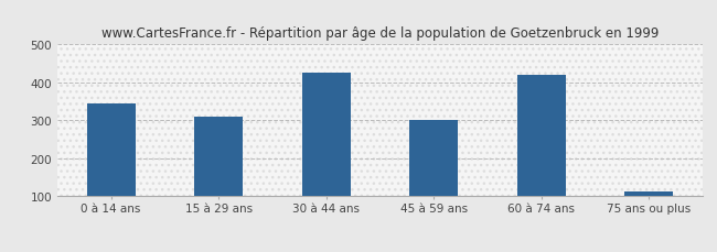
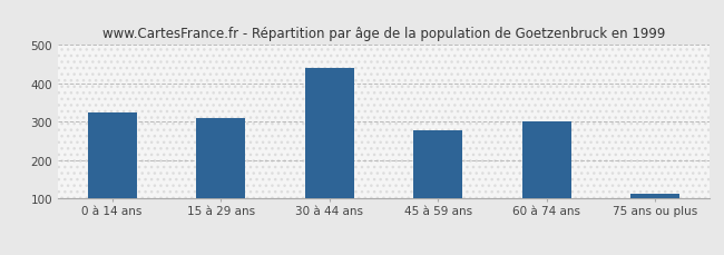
0 à 14 ans: 345 -> 325
30 à 44 ans: 425 -> 440
45 à 59 ans: 300 -> 278
60 à 74 ans: 420 -> 302
